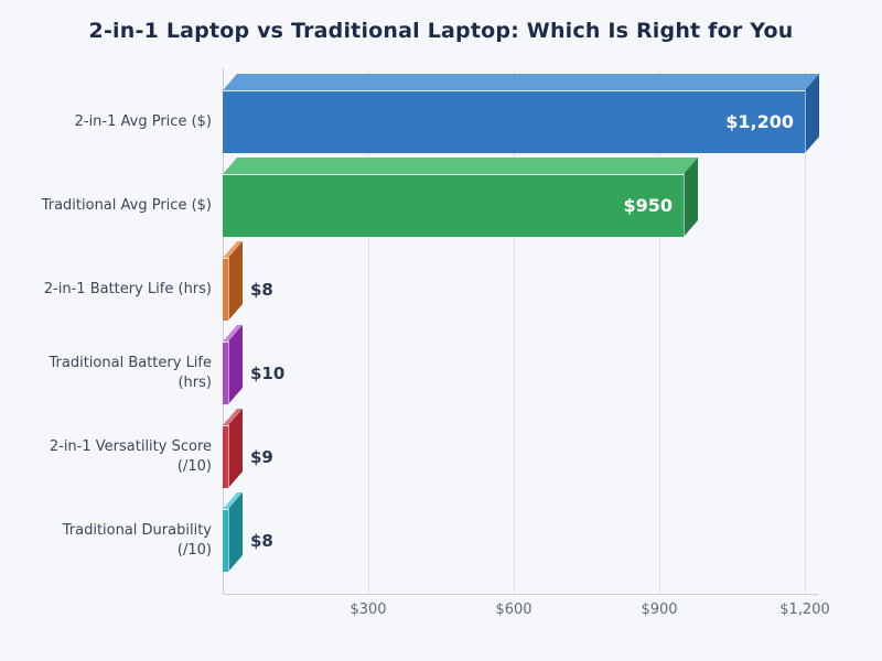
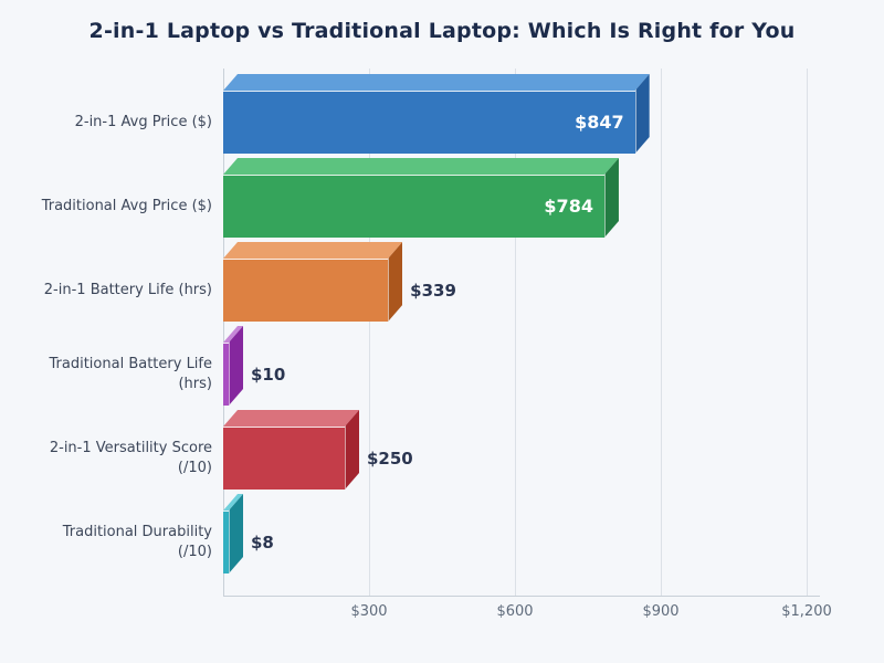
2-in-1 Avg Price ($): $1,200 -> $847
Traditional Avg Price ($): $950 -> $784
2-in-1 Battery Life (hrs): $8 -> $339
2-in-1 Versatility Score (/10): $9 -> $250
